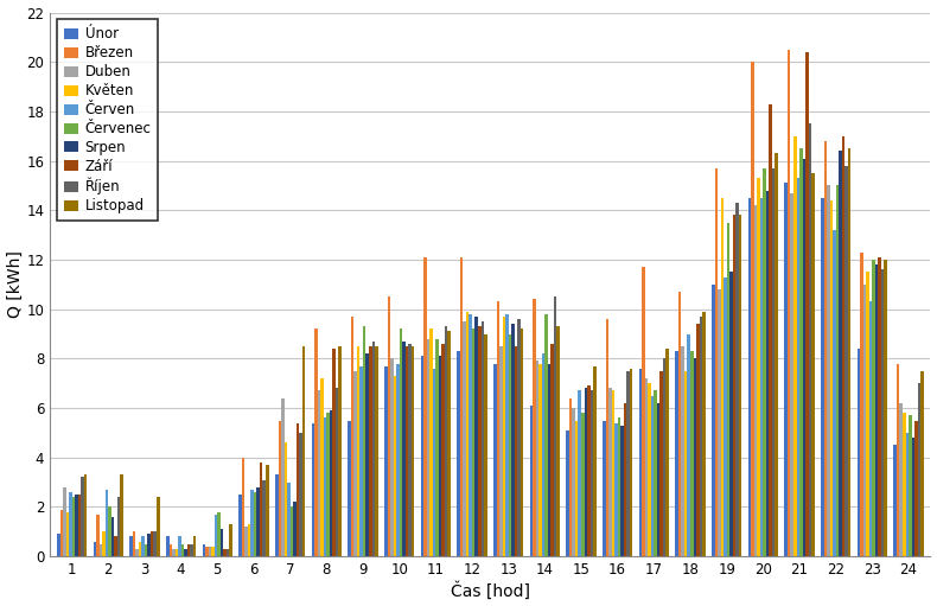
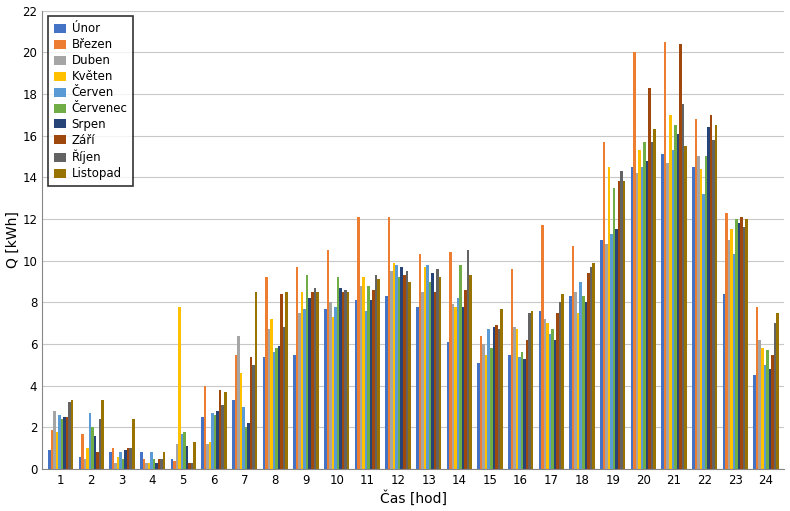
Duben/5: 0.4 -> 1.2
Květen/5: 0.4 -> 7.8
